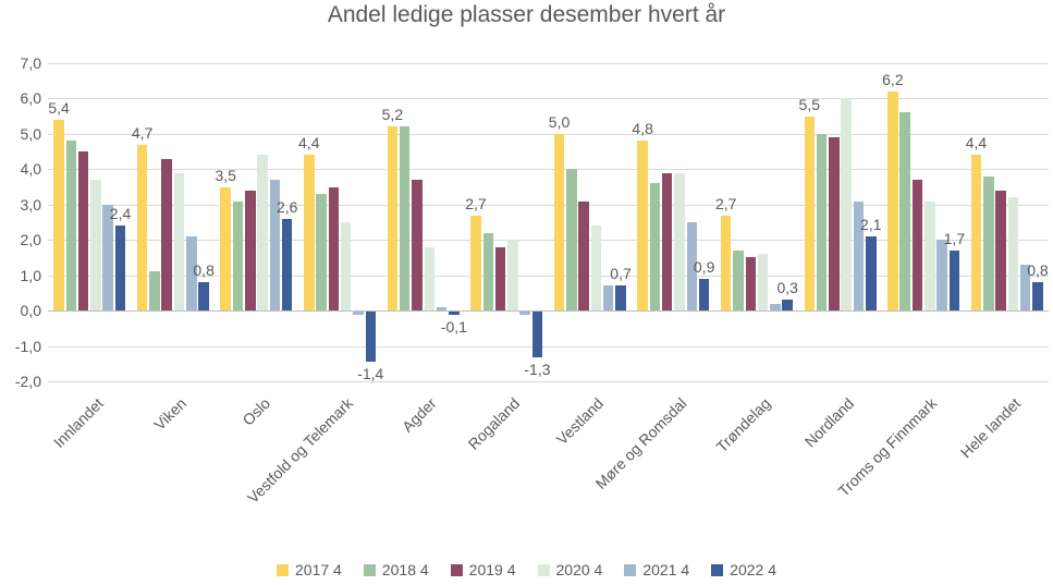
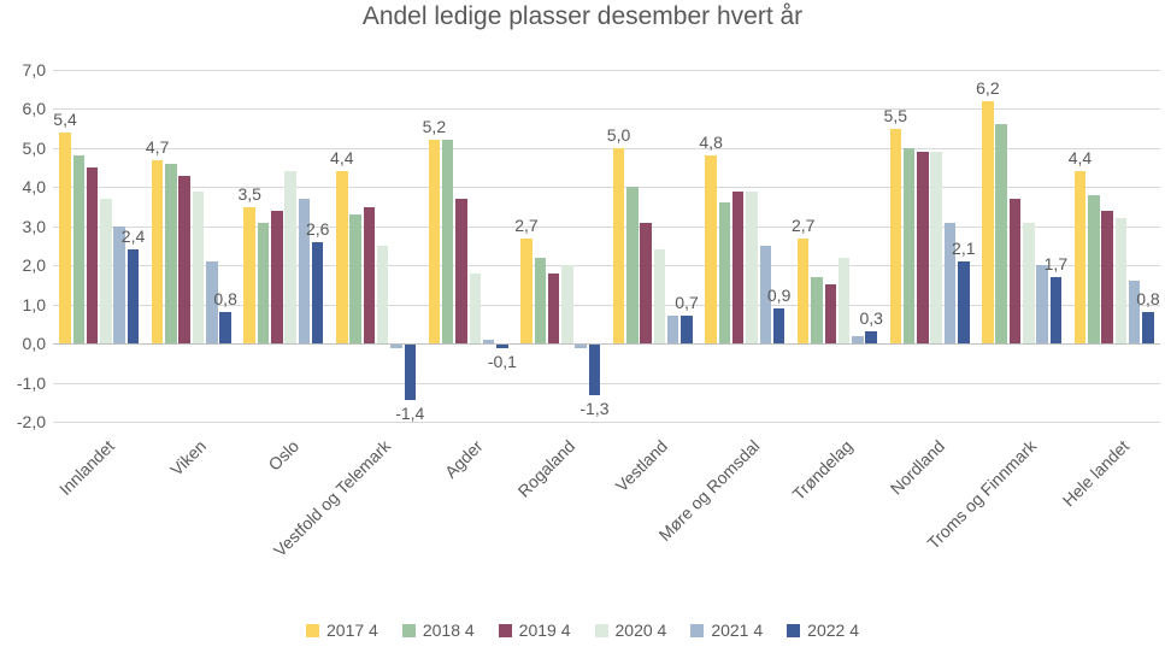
2018 4/Viken: 1,1 -> 4,6
2020 4/Trøndelag: 1,6 -> 2,2
2020 4/Nordland: 6,0 -> 4,9
2021 4/Hele landet: 1,3 -> 1,6
